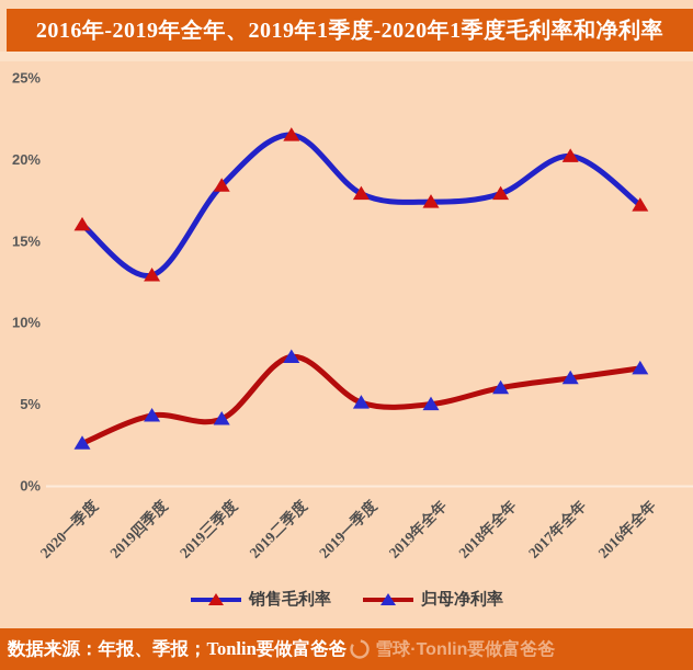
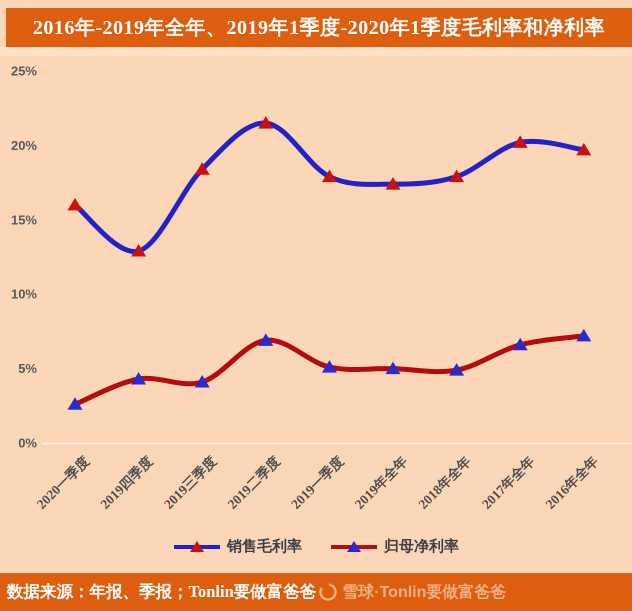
归母净利率/2019二季度: 7.9% -> 6.9%
归母净利率/2018年全年: 6.0% -> 4.9%
销售毛利率/2016年全年: 17.2% -> 19.7%
